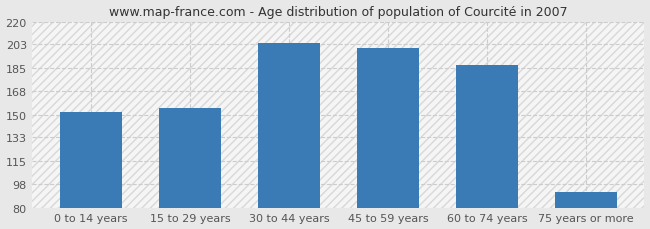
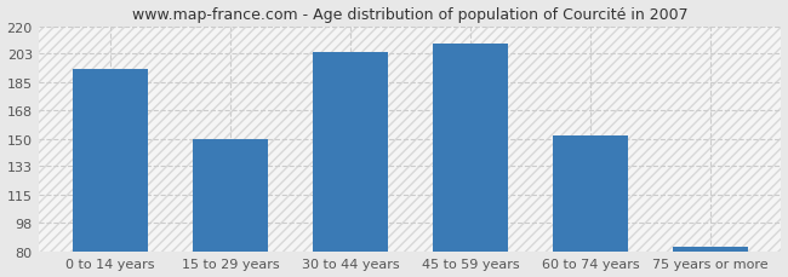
0 to 14 years: 152 -> 193
15 to 29 years: 155 -> 150
45 to 59 years: 200 -> 209
60 to 74 years: 187 -> 152
75 years or more: 92 -> 83
